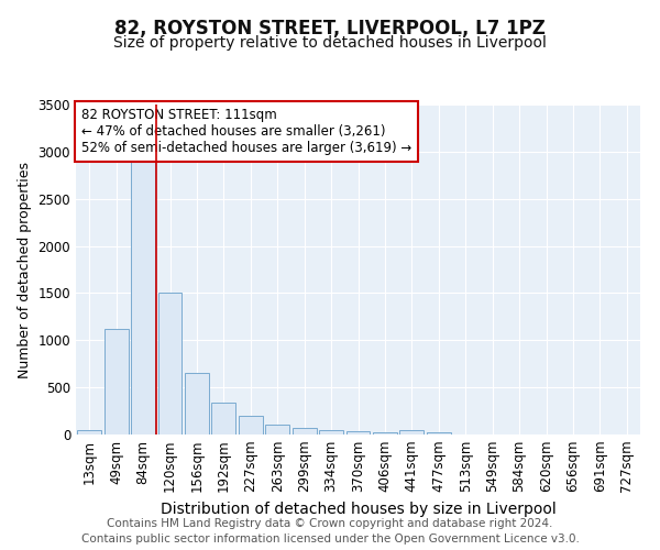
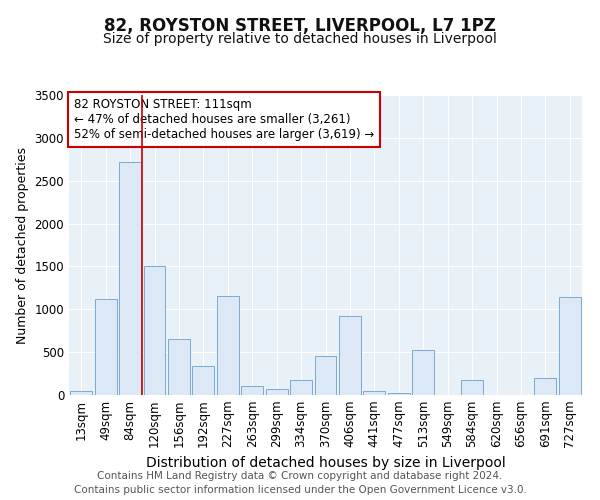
84sqm: 2900 -> 2720
227sqm: 200 -> 1160
334sqm: 50 -> 180
370sqm: 30 -> 460
406sqm: 20 -> 920
513sqm: 0 -> 520
584sqm: 0 -> 180
691sqm: 0 -> 200
727sqm: 0 -> 1140
